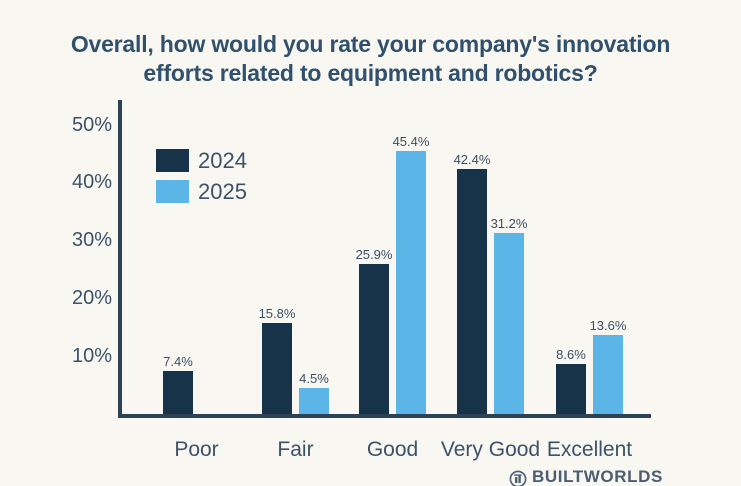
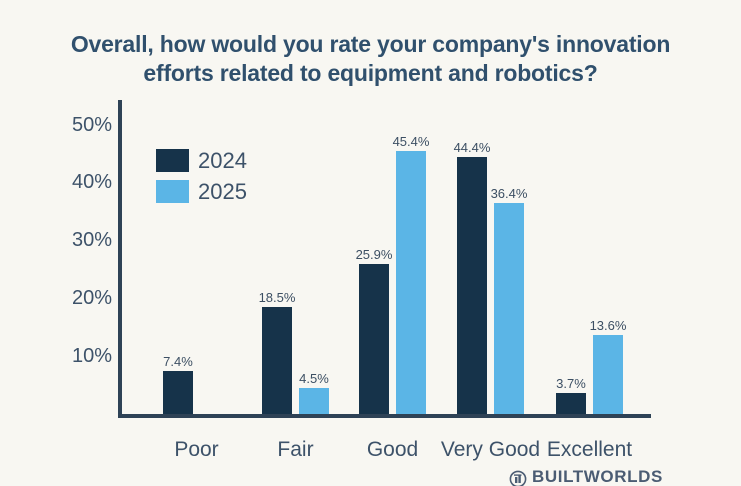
2024/Fair: 15.8% -> 18.5%
2024/Very Good: 42.4% -> 44.4%
2025/Very Good: 31.2% -> 36.4%
2024/Excellent: 8.6% -> 3.7%
